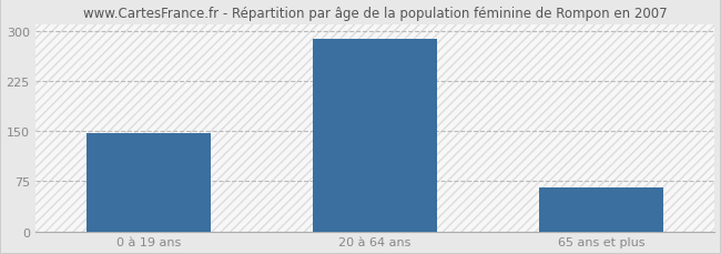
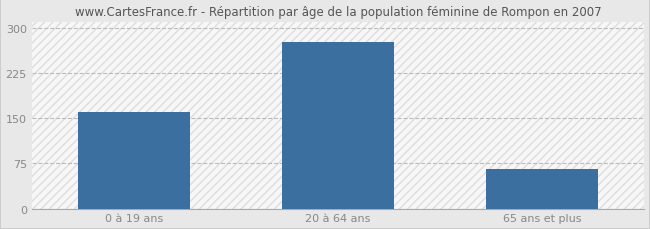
0 à 19 ans: 147 -> 160
20 à 64 ans: 287 -> 276
